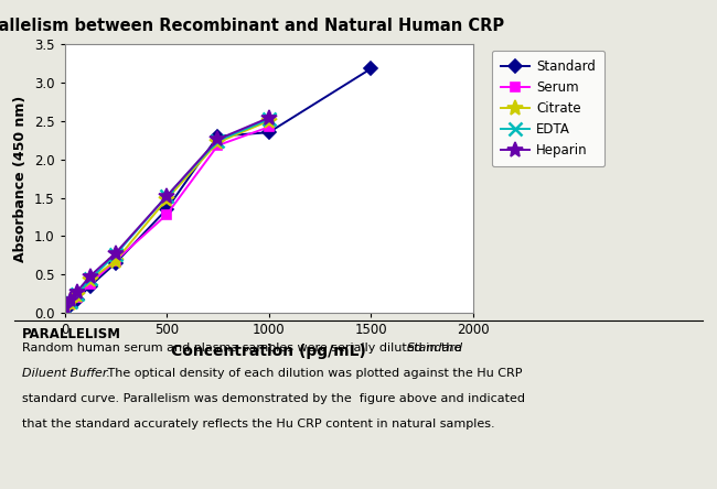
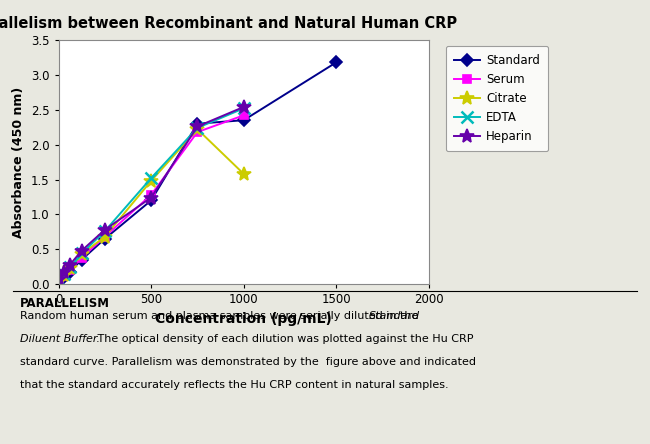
Standard/500: 1.35 -> 1.20
Heparin/500: 1.52 -> 1.24
Citrate/1000: 2.50 -> 1.58
